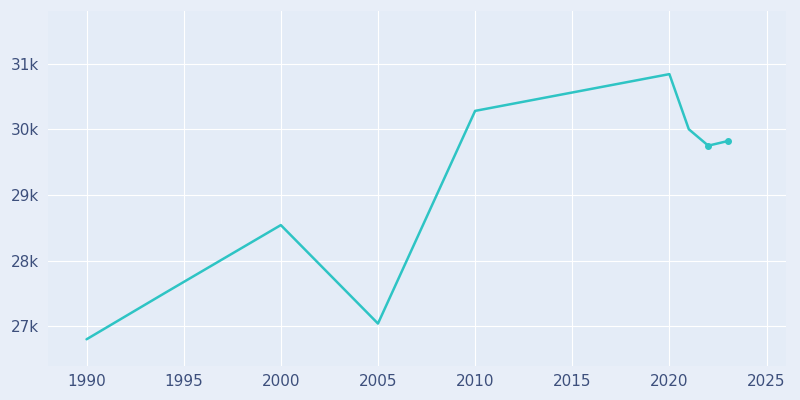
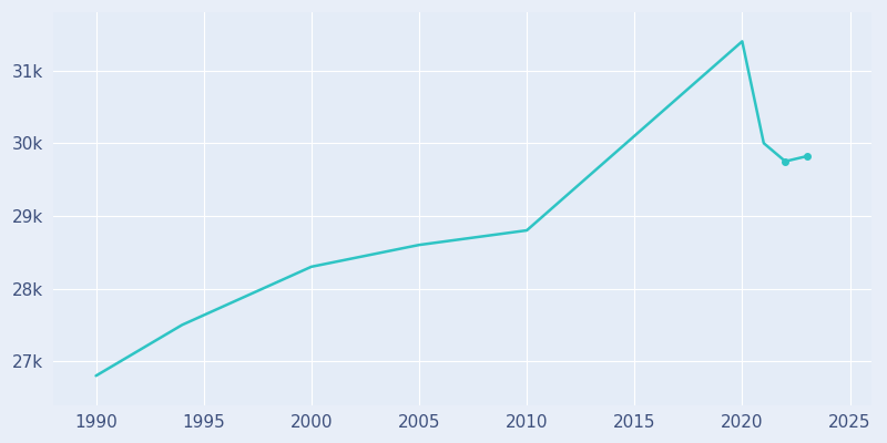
2000: 28.54k -> 28.30k
2005: 27.04k -> 28.60k
2010: 30.28k -> 28.80k
2020: 30.84k -> 31.40k
